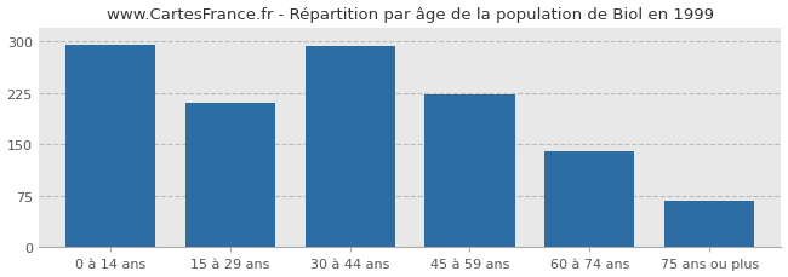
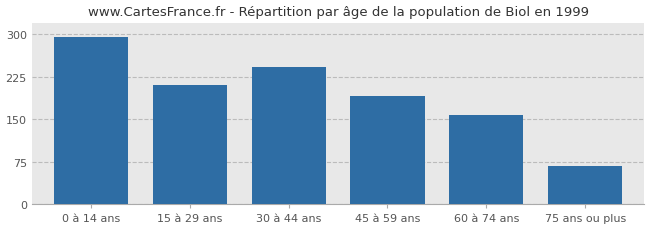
30 à 44 ans: 293 -> 242
45 à 59 ans: 222 -> 192
60 à 74 ans: 140 -> 158
